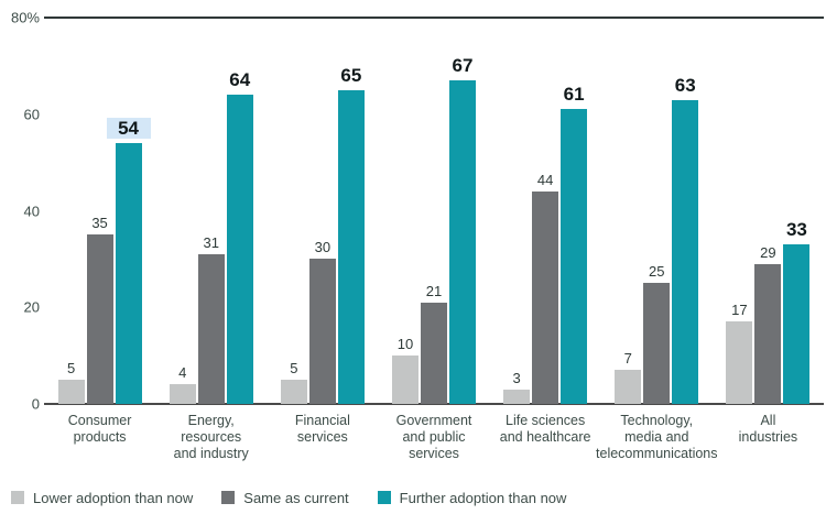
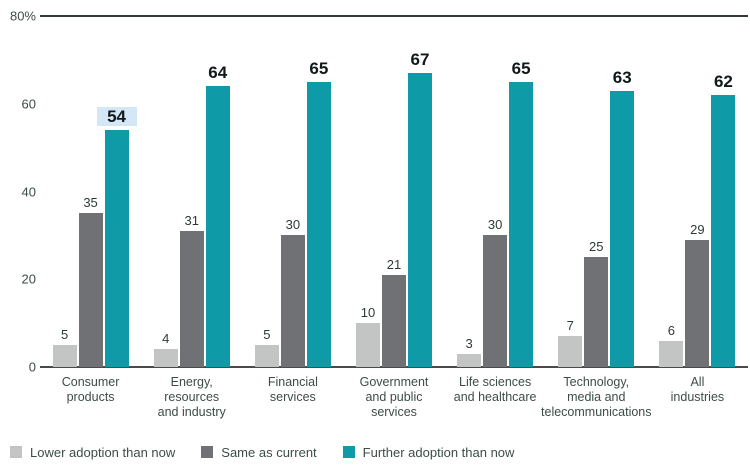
Same as current/Life sciences and healthcare: 44 -> 30
Further adoption than now/Life sciences and healthcare: 61 -> 65
Lower adoption than now/All industries: 17 -> 6
Further adoption than now/All industries: 33 -> 62
